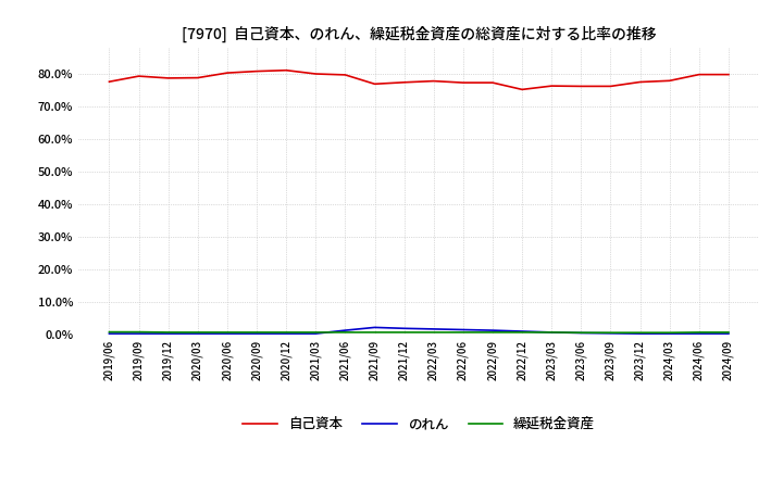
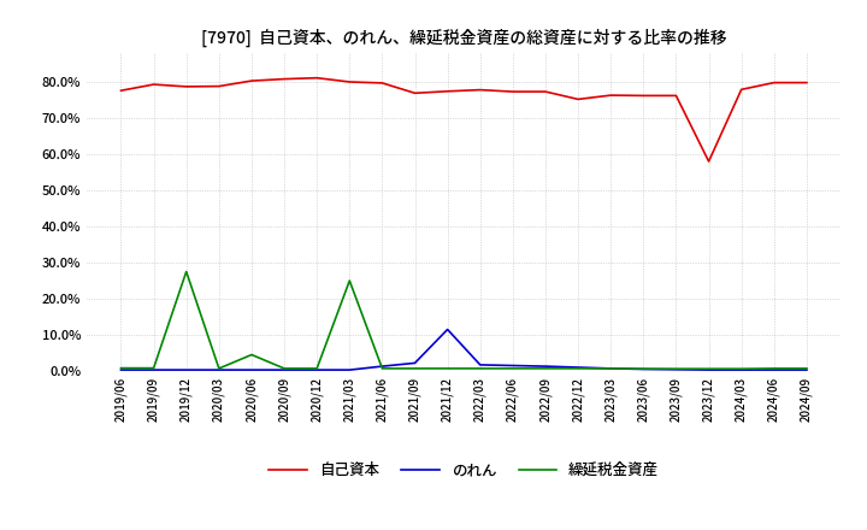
繰延税金資産/2019/12: 0.7% -> 27.5%
繰延税金資産/2020/06: 0.7% -> 4.5%
繰延税金資産/2021/03: 0.7% -> 25.0%
のれん/2021/12: 1.9% -> 11.5%
自己資本/2023/12: 77.5% -> 58.0%
